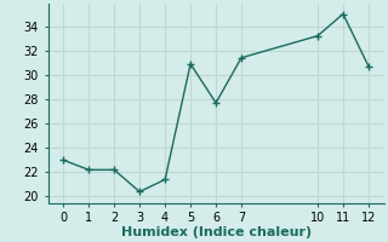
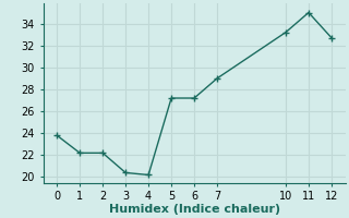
0: 23.0 -> 23.8
4: 21.4 -> 20.2
5: 30.9 -> 27.2
6: 27.7 -> 27.2
7: 31.4 -> 29.0
12: 30.7 -> 32.7
